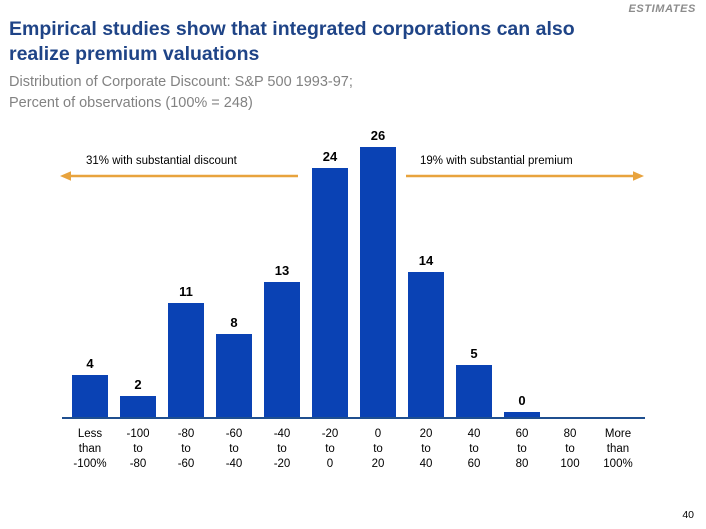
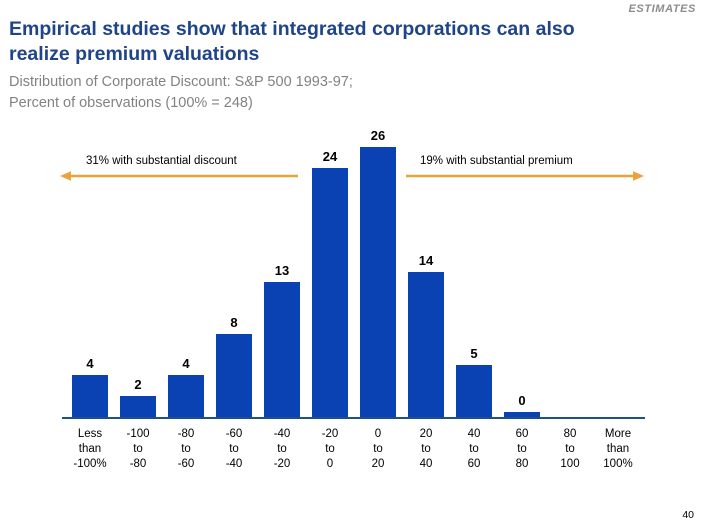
-80 to -60: 11 -> 4
